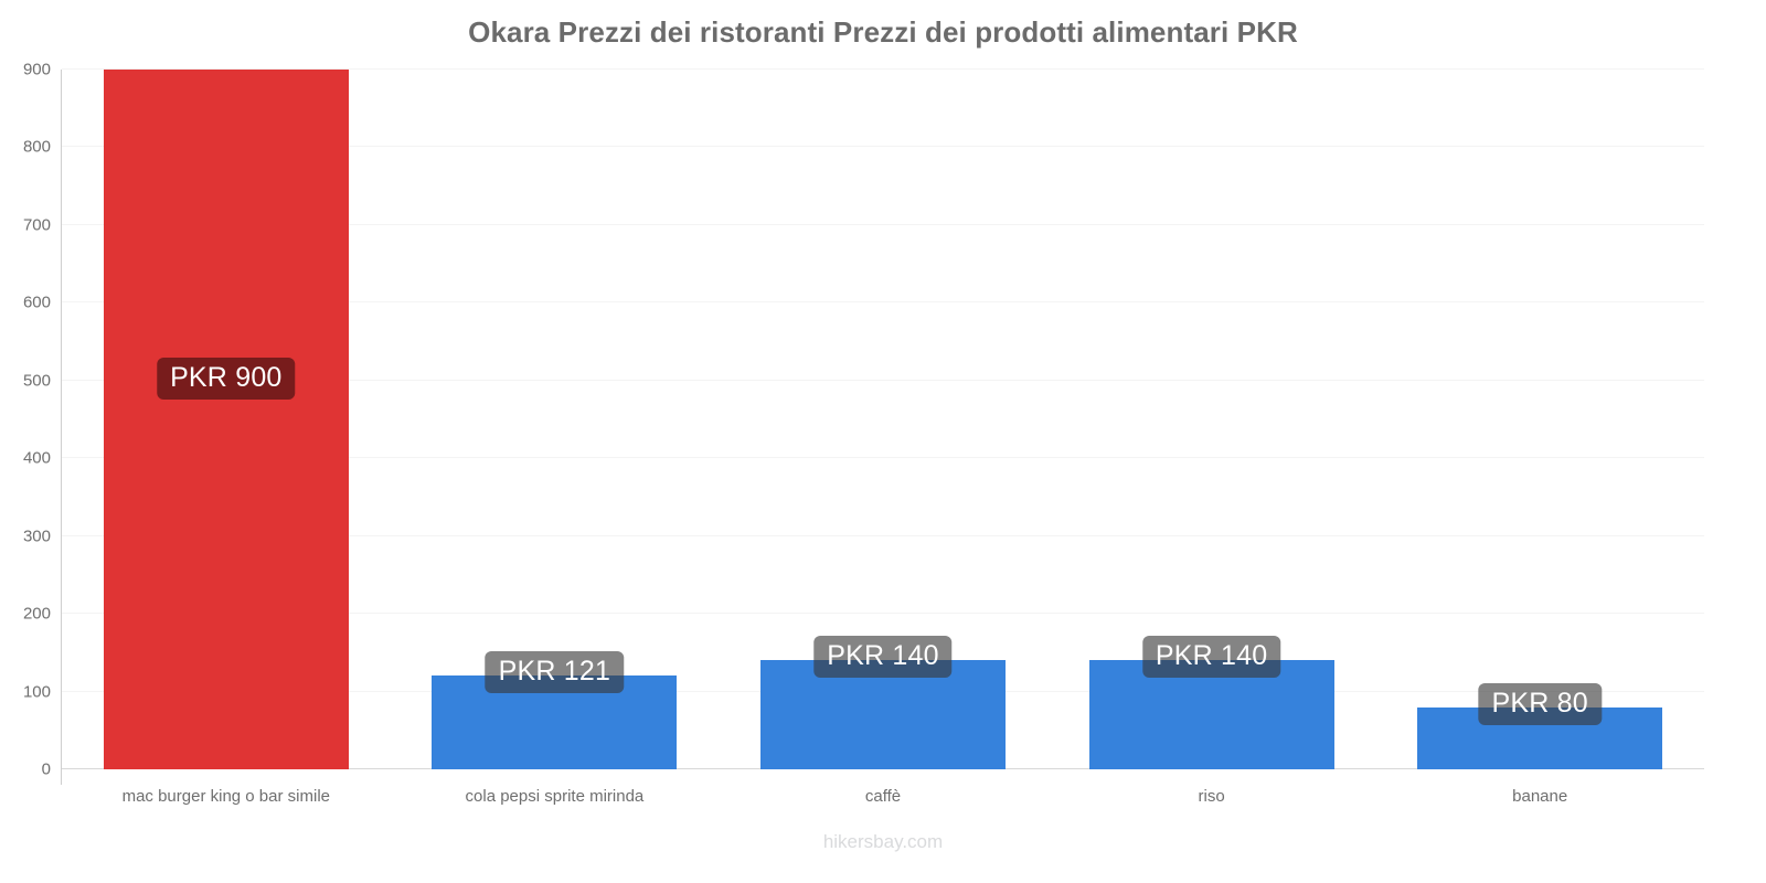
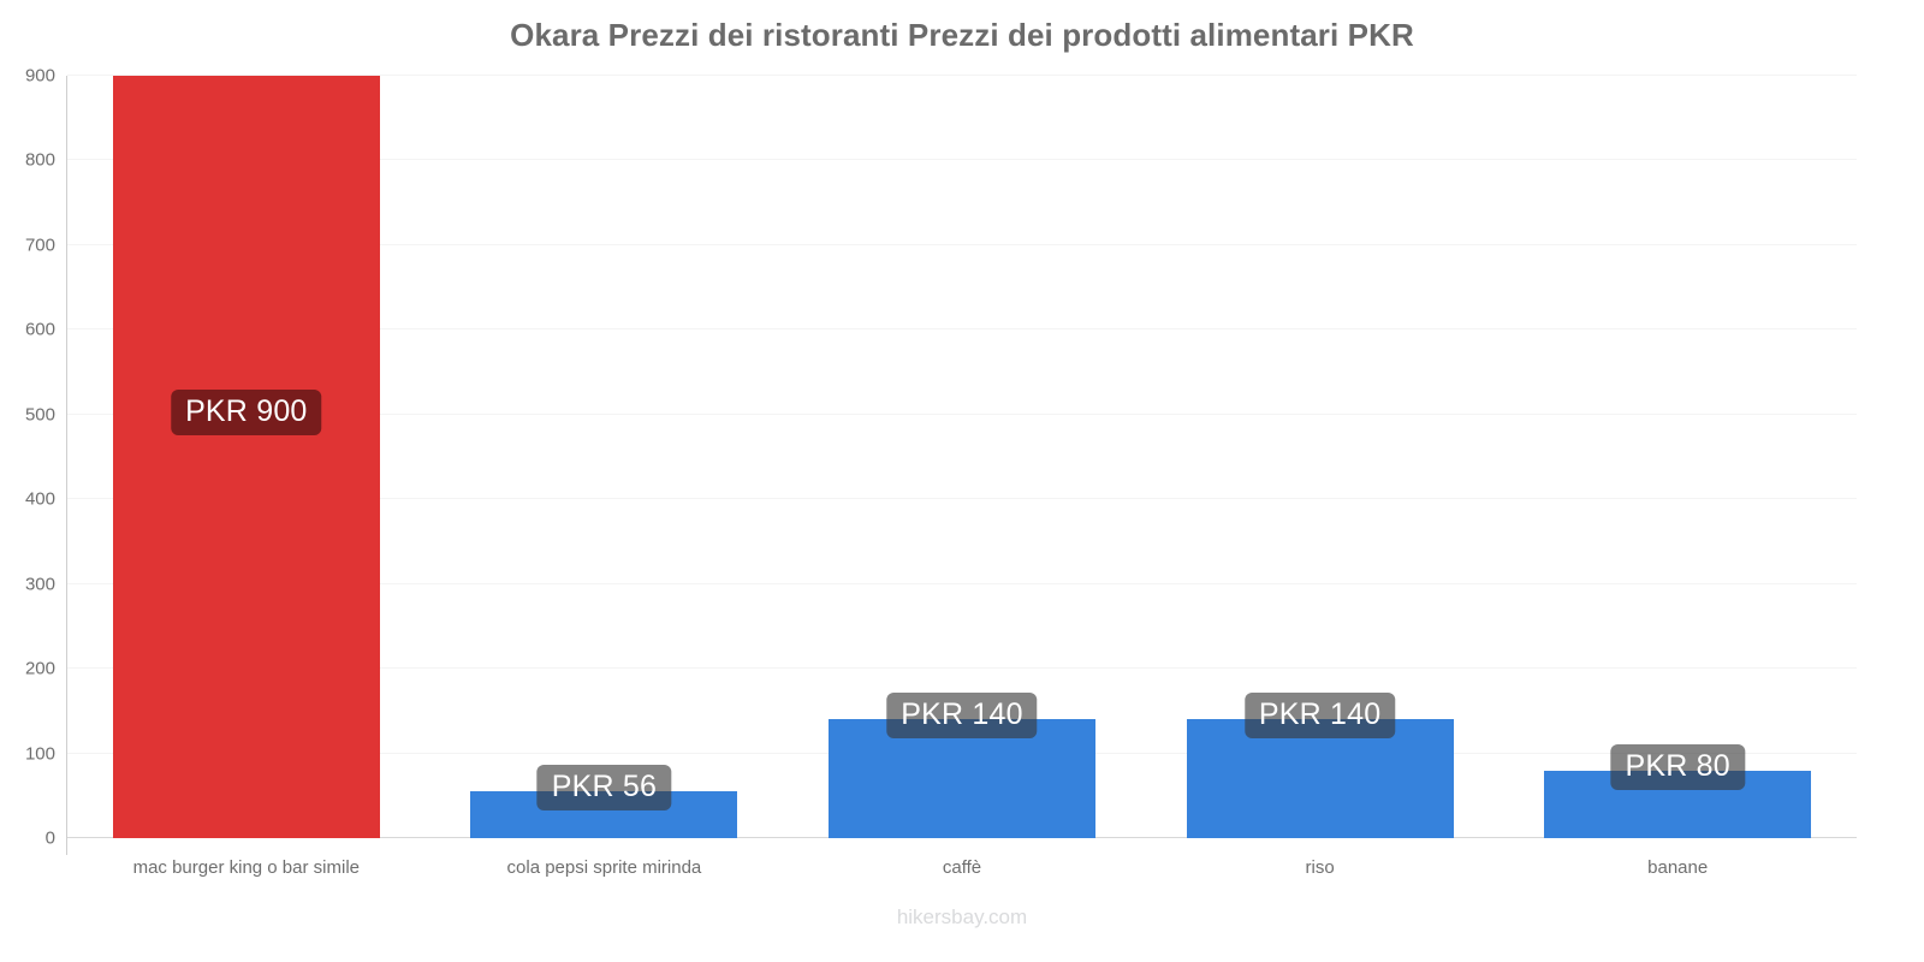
cola pepsi sprite mirinda: 121 -> 56
